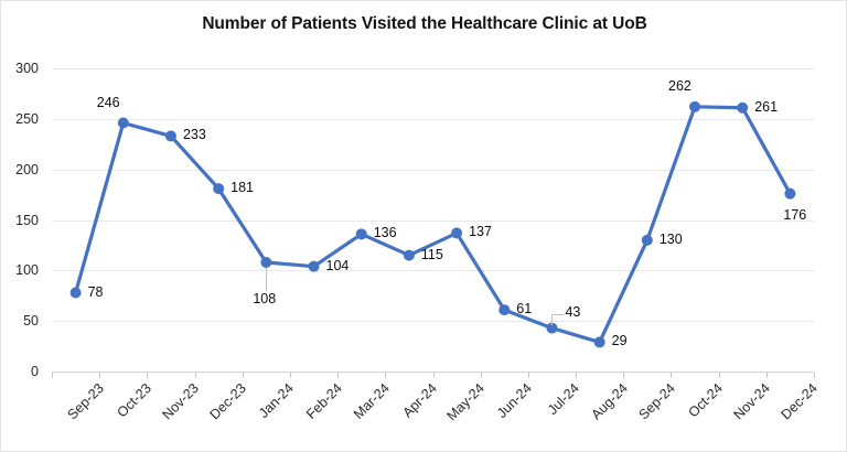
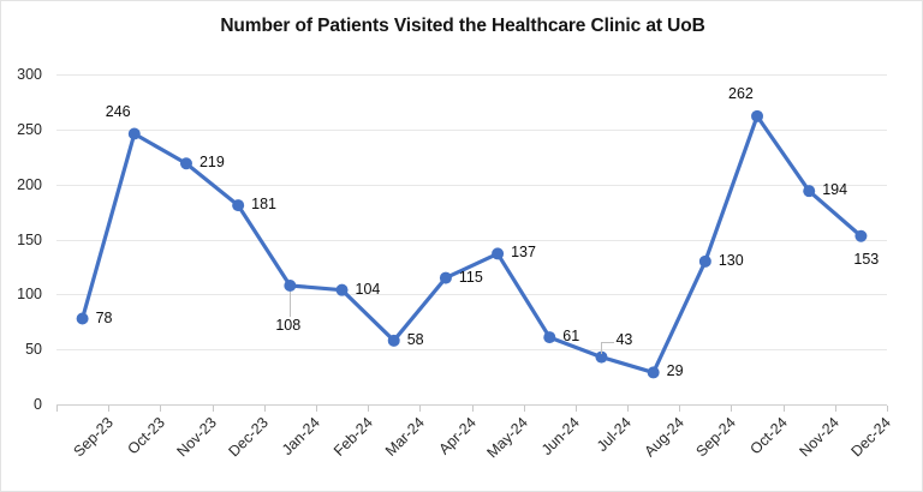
Nov-23: 233 -> 219
Mar-24: 136 -> 58
Nov-24: 261 -> 194
Dec-24: 176 -> 153
